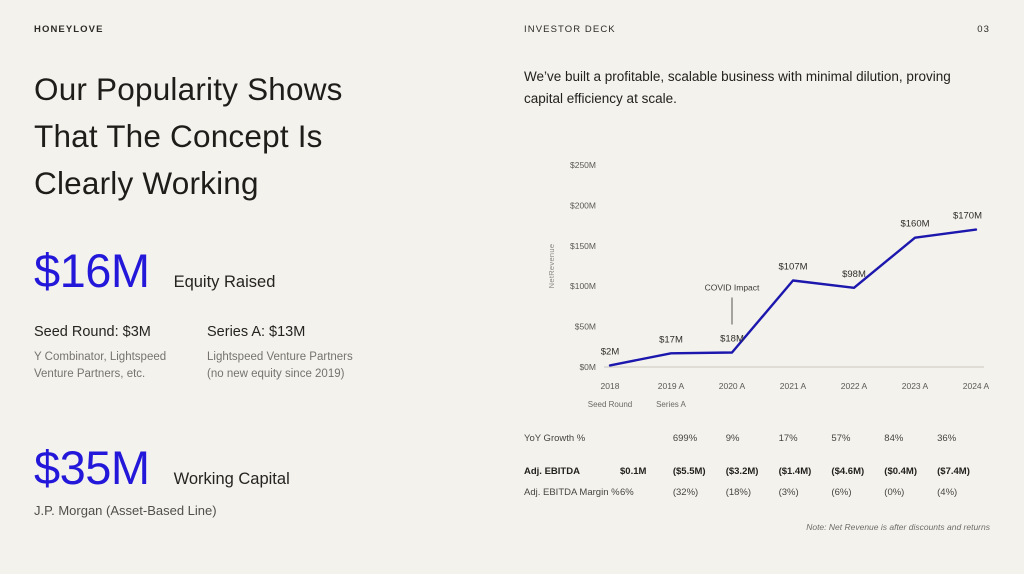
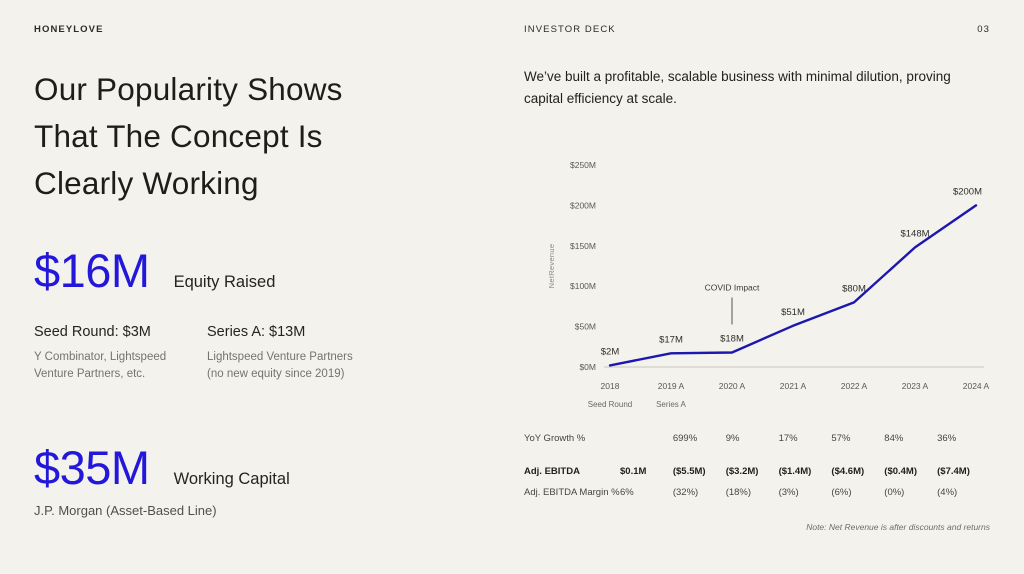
2021 A: $107M -> $51M
2022 A: $98M -> $80M
2023 A: $160M -> $148M
2024 A: $170M -> $200M
